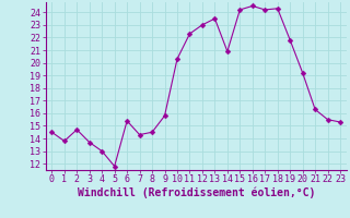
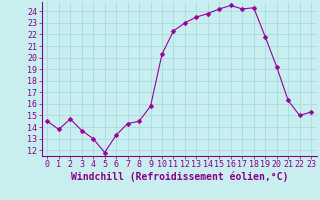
6: 15.4 -> 13.3
14: 20.9 -> 23.8
22: 15.5 -> 15.0
